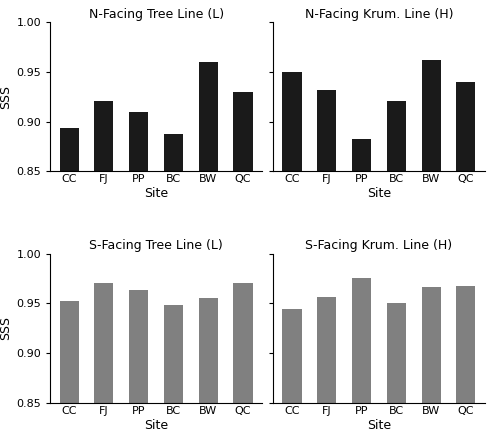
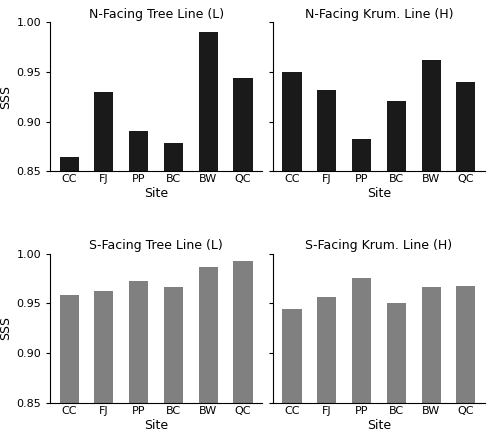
N-Facing Tree Line (L)/CC: 0.893 -> 0.864
N-Facing Tree Line (L)/FJ: 0.921 -> 0.930
N-Facing Tree Line (L)/PP: 0.910 -> 0.890
N-Facing Tree Line (L)/BC: 0.887 -> 0.878
N-Facing Tree Line (L)/BW: 0.960 -> 0.990
N-Facing Tree Line (L)/QC: 0.930 -> 0.944
S-Facing Tree Line (L)/CC: 0.952 -> 0.958
S-Facing Tree Line (L)/FJ: 0.970 -> 0.962
S-Facing Tree Line (L)/PP: 0.963 -> 0.972
S-Facing Tree Line (L)/BC: 0.948 -> 0.966
S-Facing Tree Line (L)/BW: 0.955 -> 0.986
S-Facing Tree Line (L)/QC: 0.970 -> 0.992
